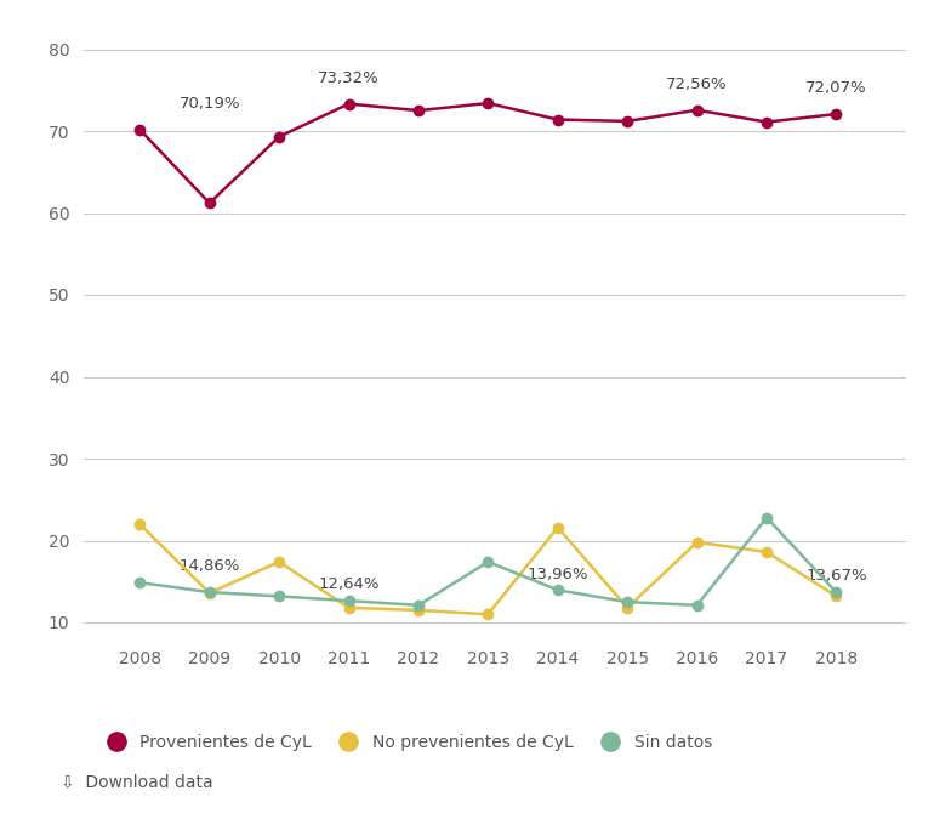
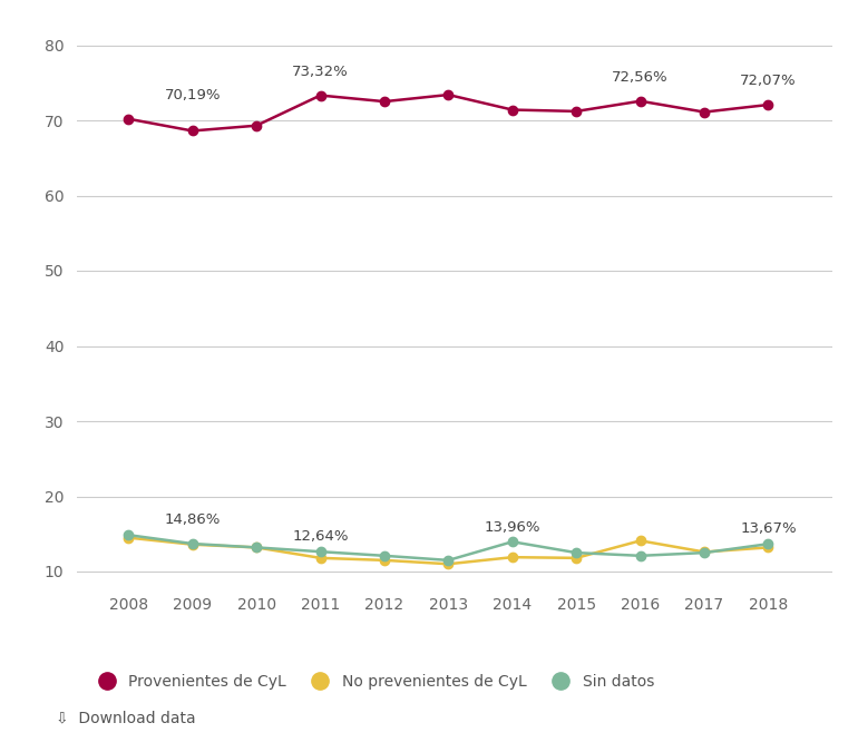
No prevenientes de CyL/2008: 22.0 -> 14.5
Provenientes de CyL/2009: 61.2 -> 68.6
No prevenientes de CyL/2010: 17.4 -> 13.2
Sin datos/2013: 17.4 -> 11.5
No prevenientes de CyL/2014: 21.6 -> 11.9
No prevenientes de CyL/2016: 19.8 -> 14.1
No prevenientes de CyL/2017: 18.6 -> 12.6
Sin datos/2017: 22.8 -> 12.5
